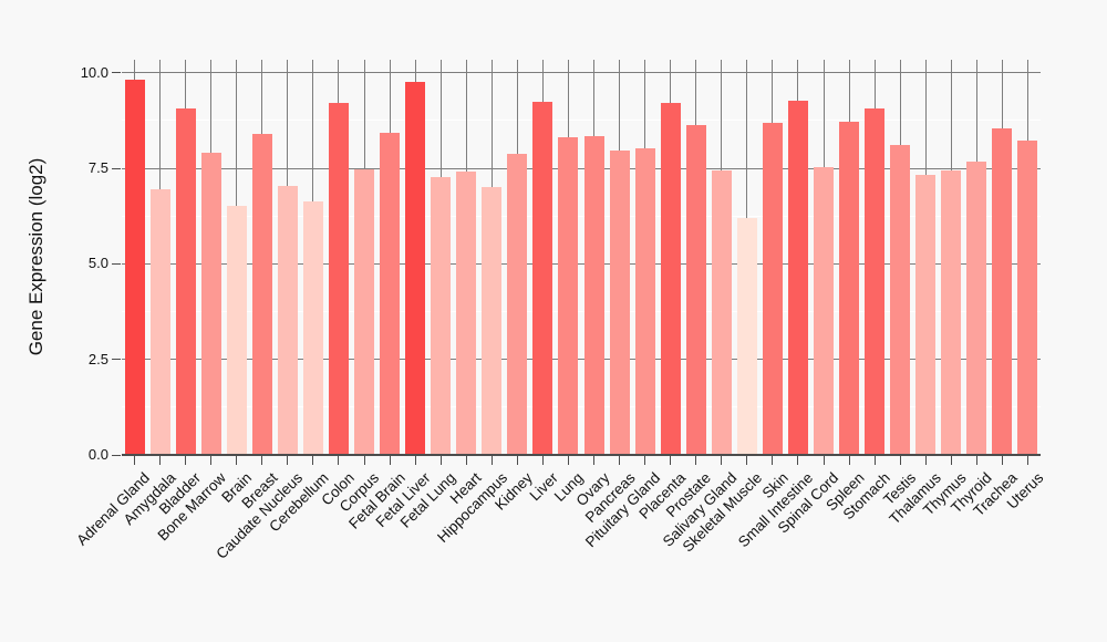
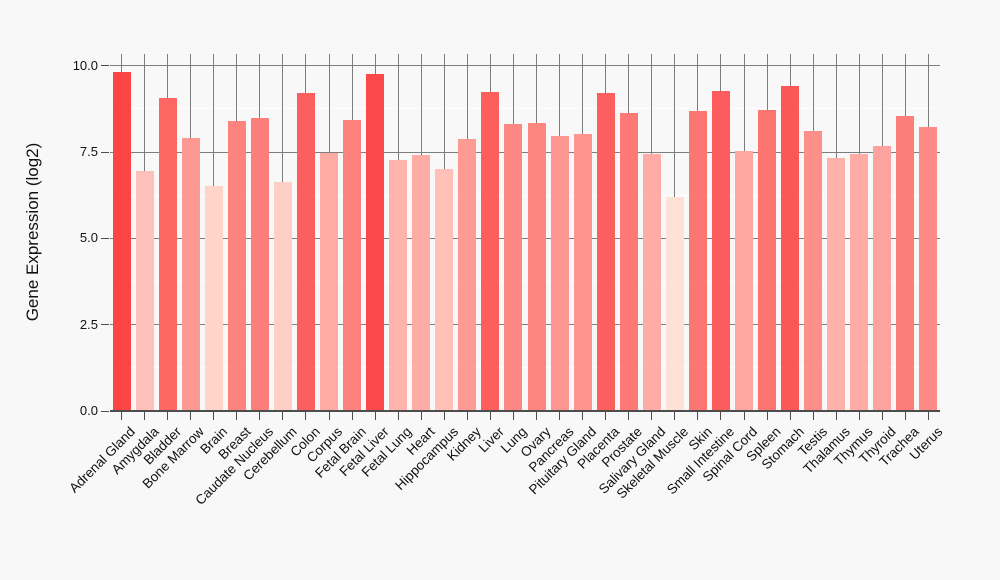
Caudate Nucleus: 7.0 -> 8.5
Stomach: 9.1 -> 9.4
